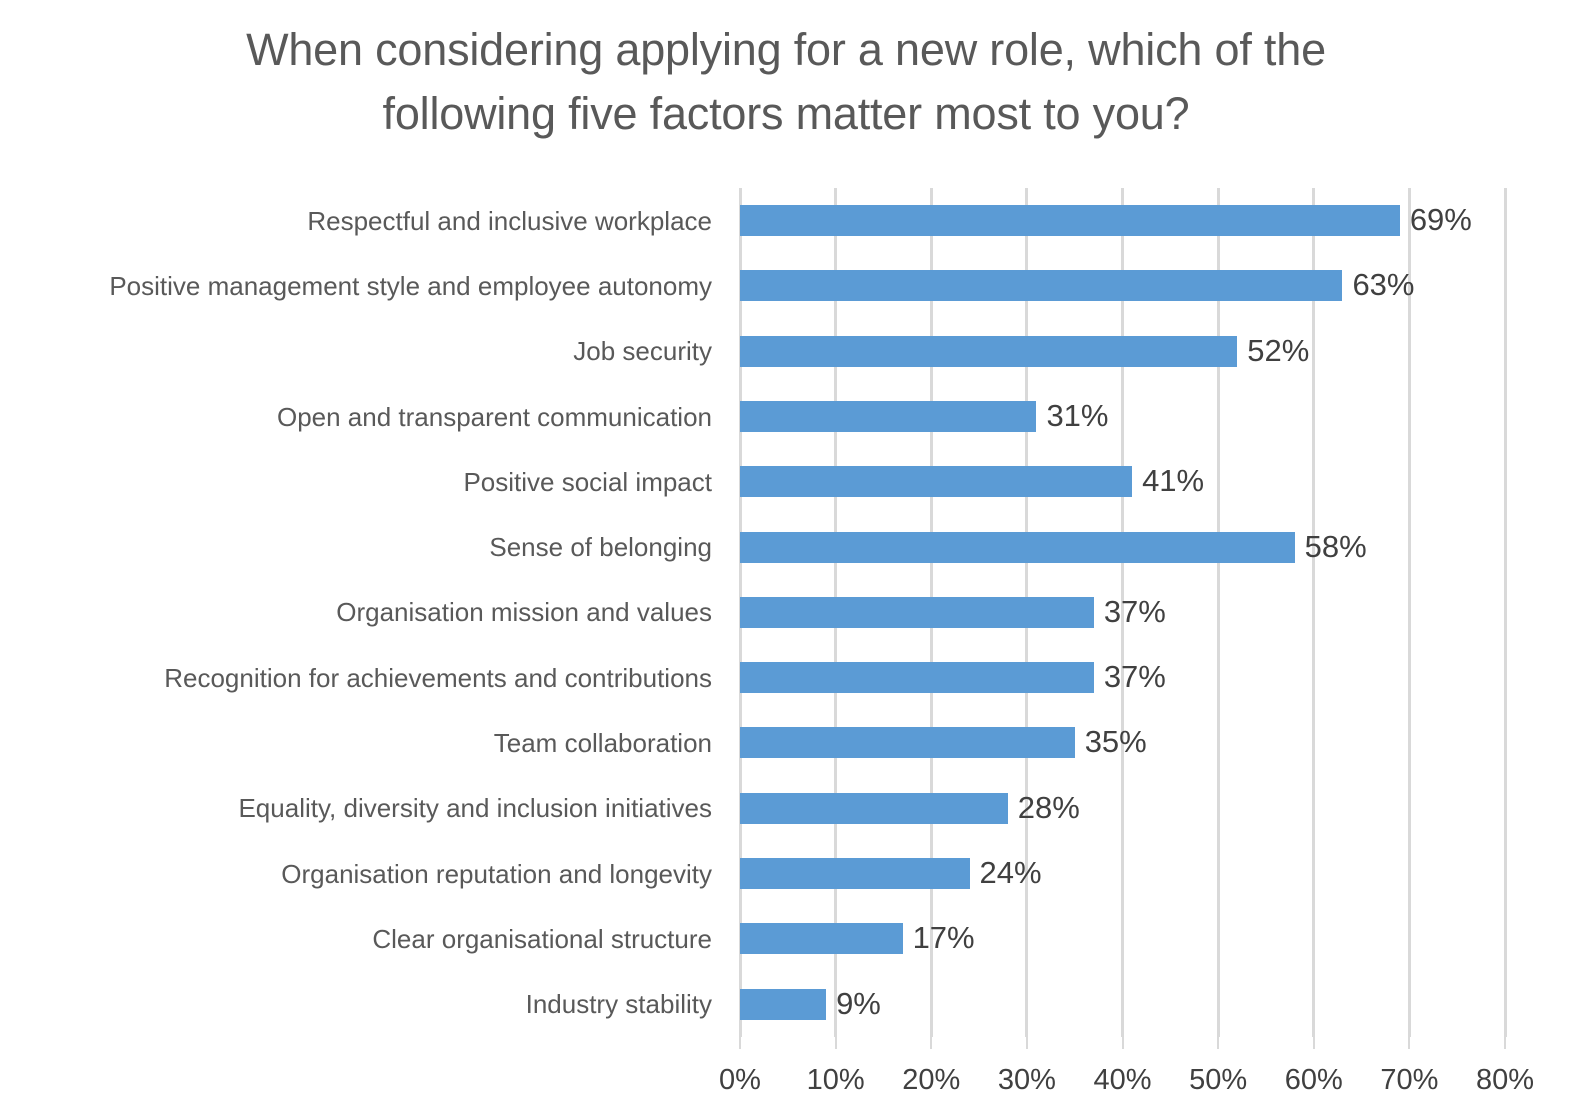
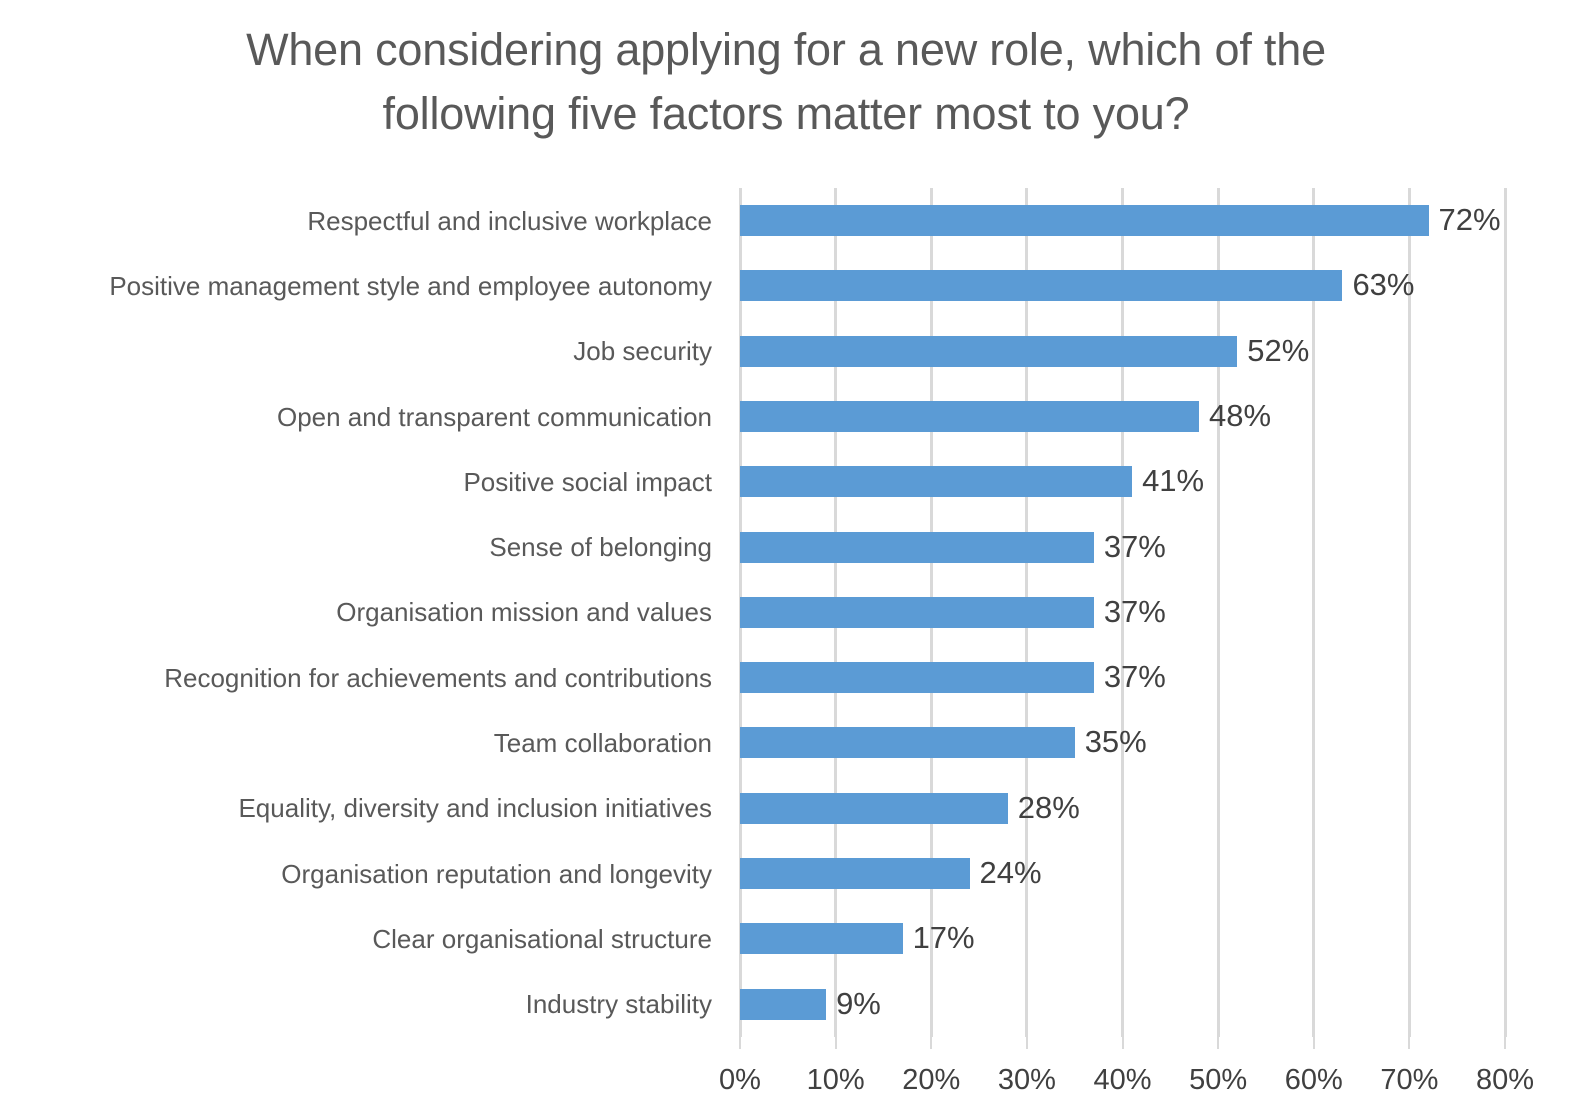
Respectful and inclusive workplace: 69% -> 72%
Open and transparent communication: 31% -> 48%
Sense of belonging: 58% -> 37%
